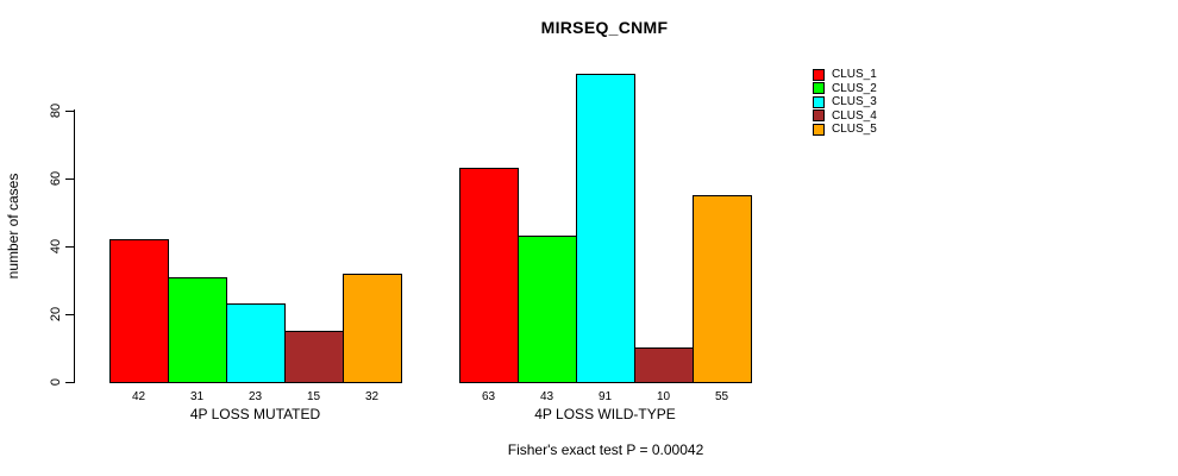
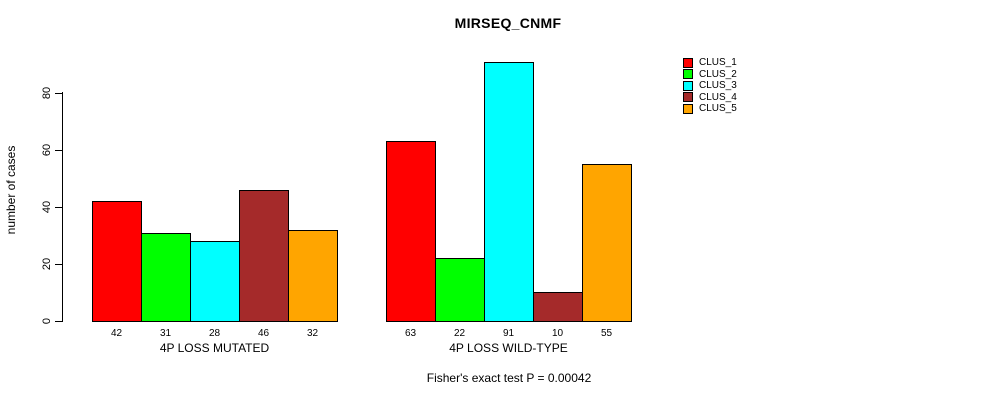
CLUS_3/4P LOSS MUTATED: 23 -> 28
CLUS_4/4P LOSS MUTATED: 15 -> 46
CLUS_2/4P LOSS WILD-TYPE: 43 -> 22
